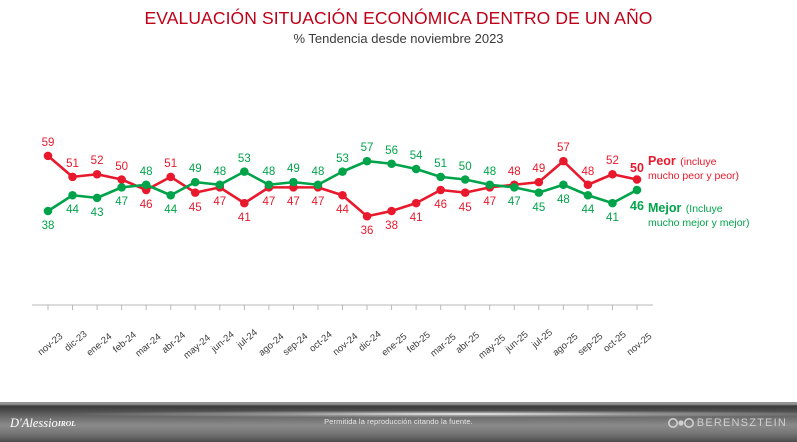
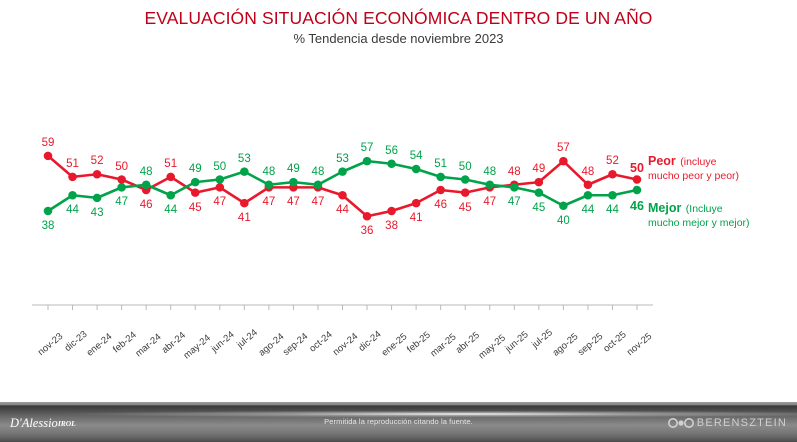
Mejor/jun-24: 48 -> 50
Mejor/ago-25: 48 -> 40
Mejor/oct-25: 41 -> 44
